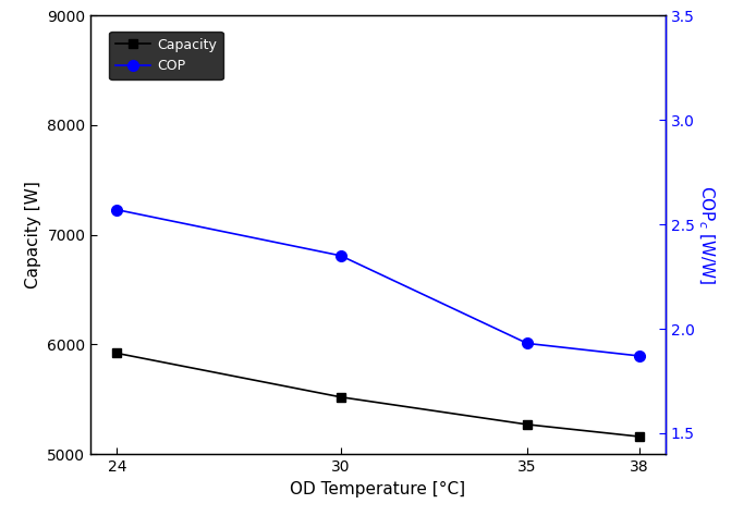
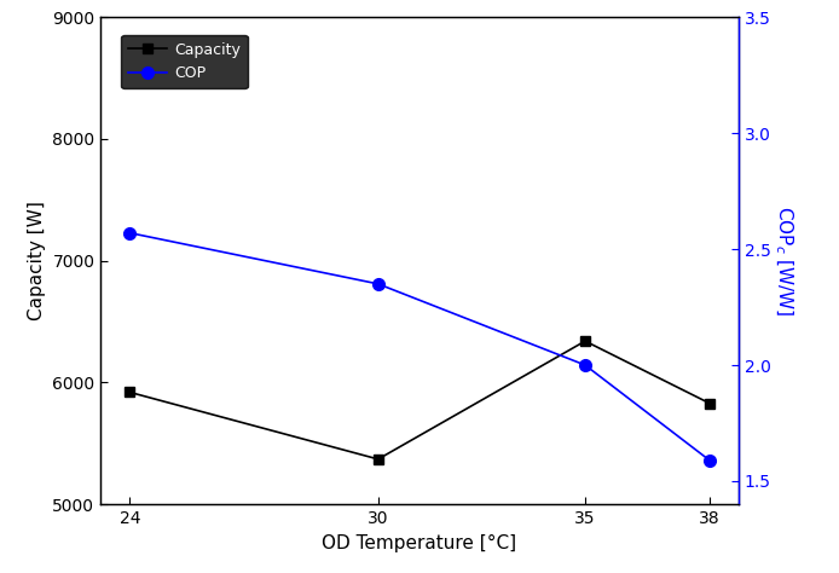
Capacity/30: 5520 -> 5370
Capacity/35: 5270 -> 6340
COP/35: 1.93 -> 2.00
Capacity/38: 5160 -> 5830
COP/38: 1.87 -> 1.59
